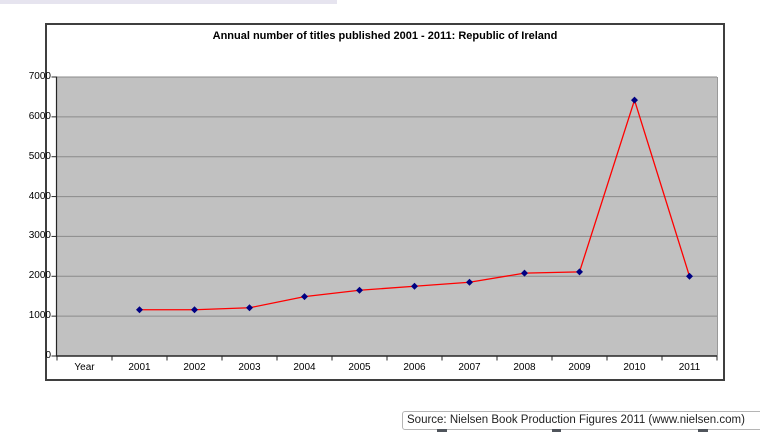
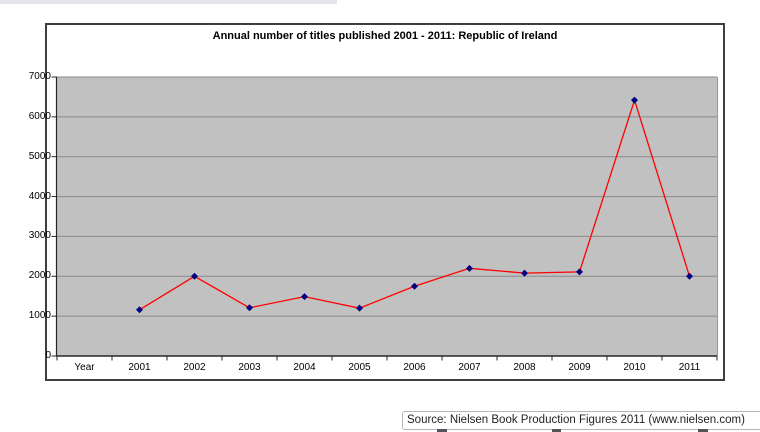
2002: 1200 -> 2000
2005: 1600 -> 1200
2007: 1800 -> 2200
